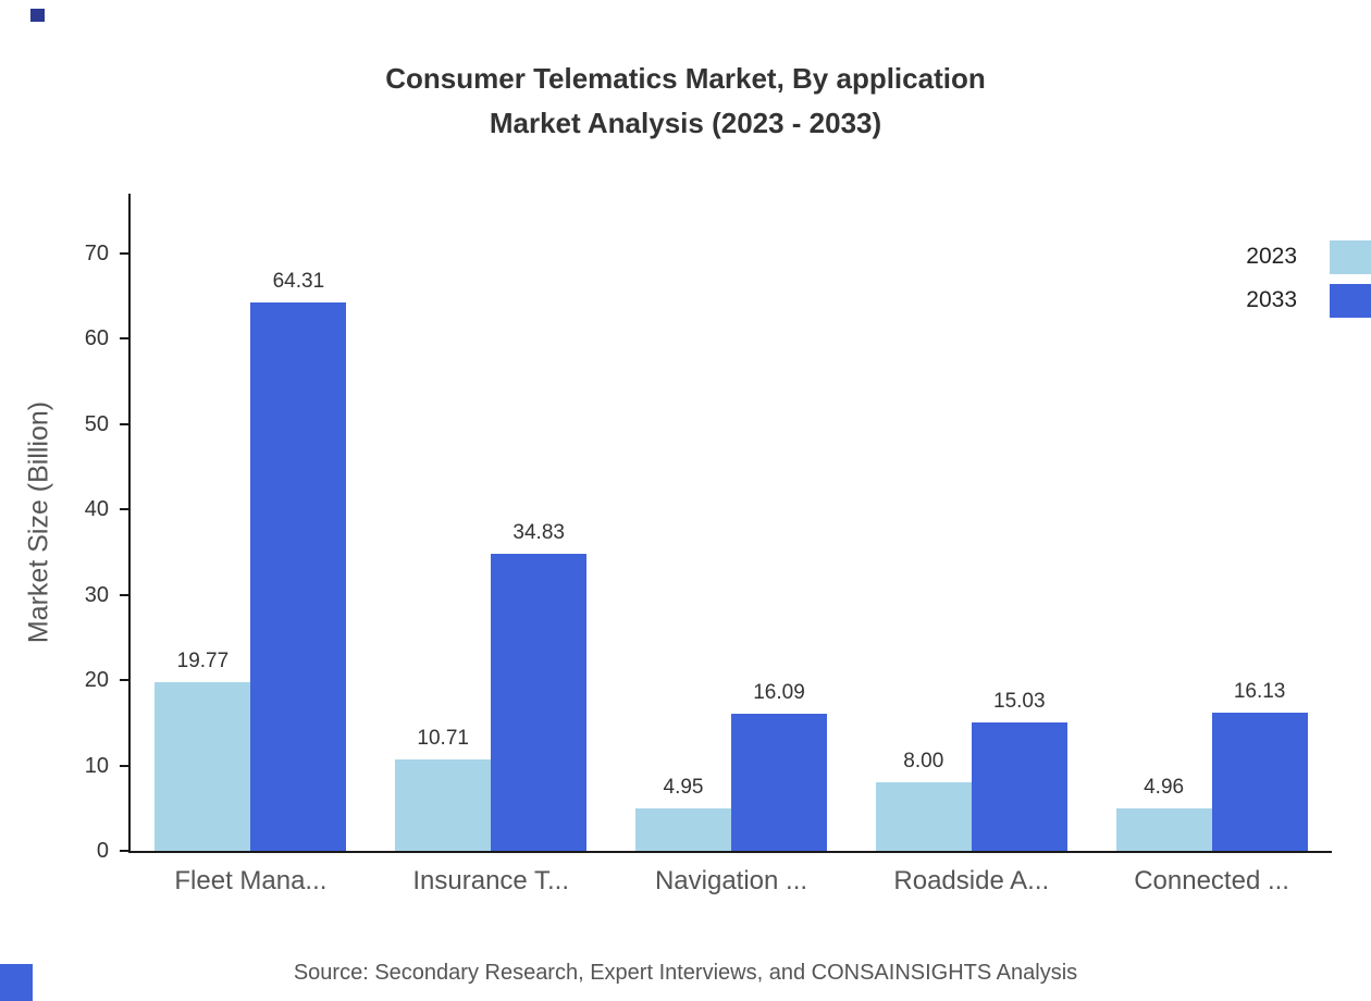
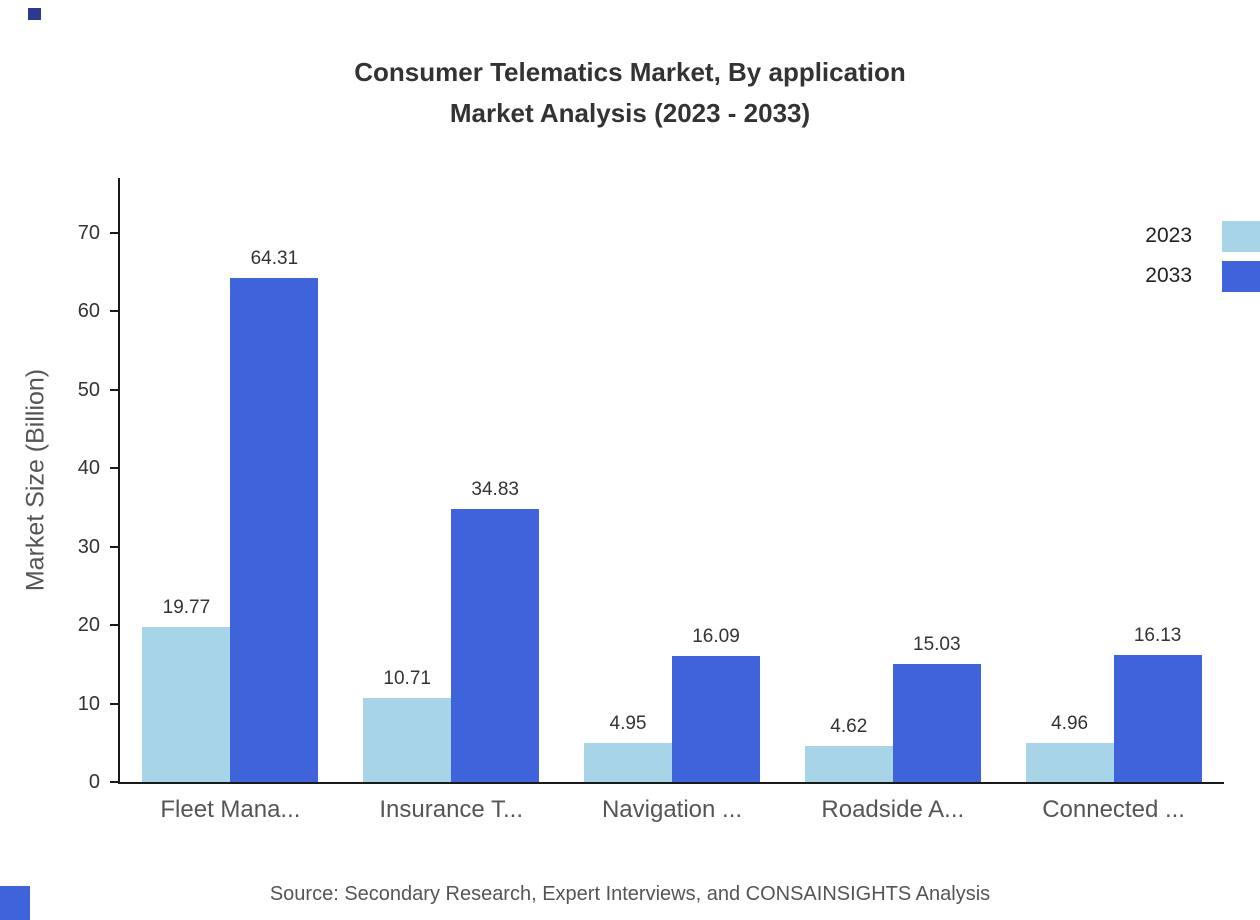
2023/Roadside A...: 8.00 -> 4.62
